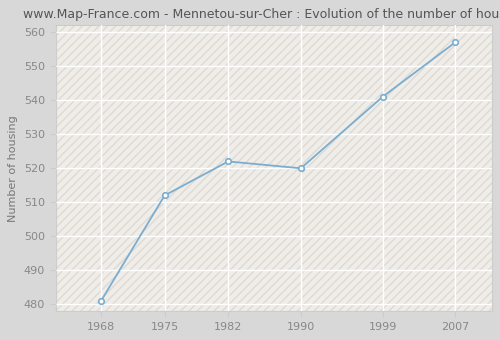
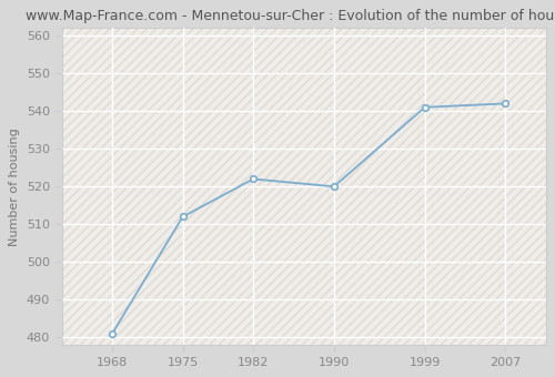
2007: 557 -> 542
